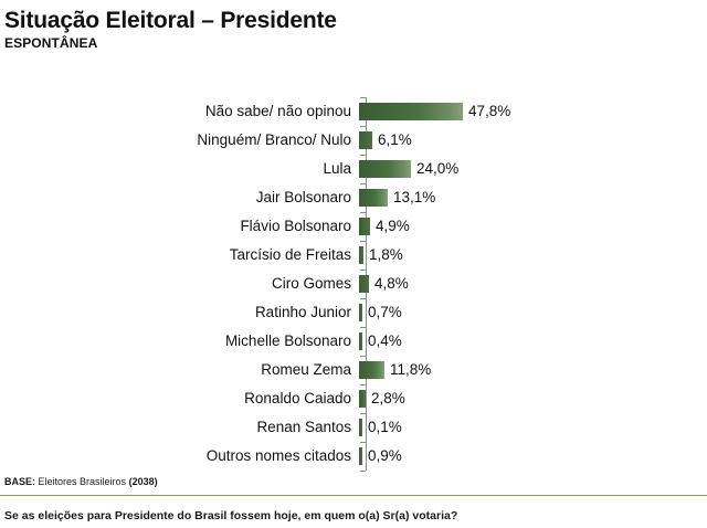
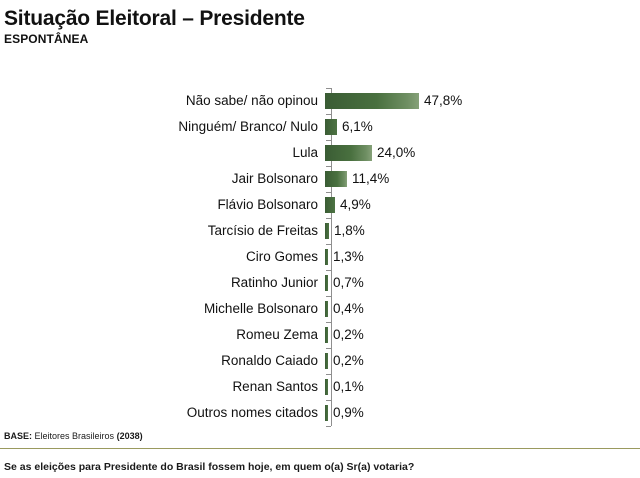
Jair Bolsonaro: 13,1% -> 11,4%
Ciro Gomes: 4,8% -> 1,3%
Romeu Zema: 11,8% -> 0,2%
Ronaldo Caiado: 2,8% -> 0,2%
